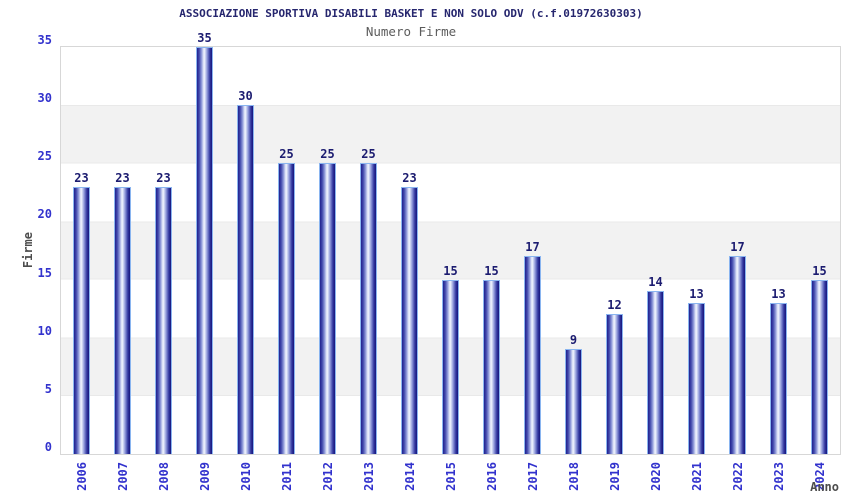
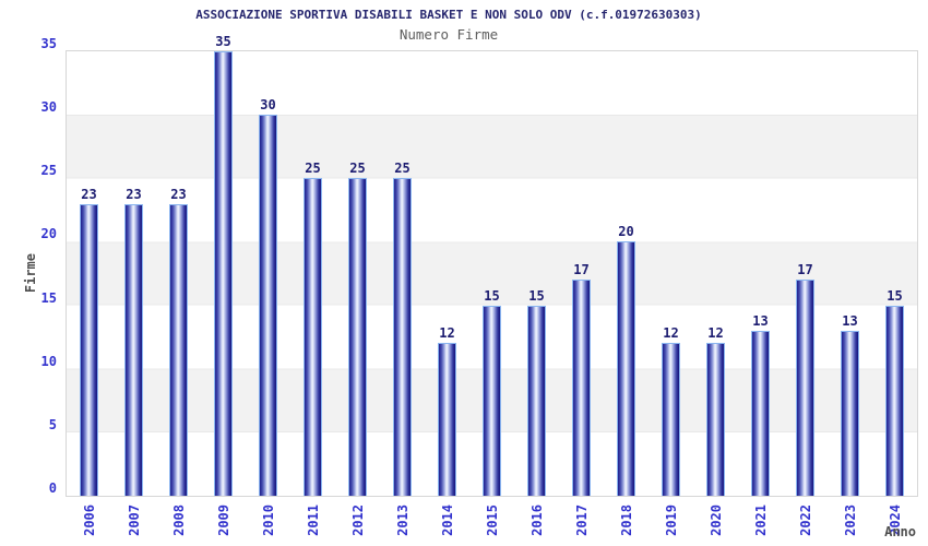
2014: 23 -> 12
2018: 9 -> 20
2020: 14 -> 12
